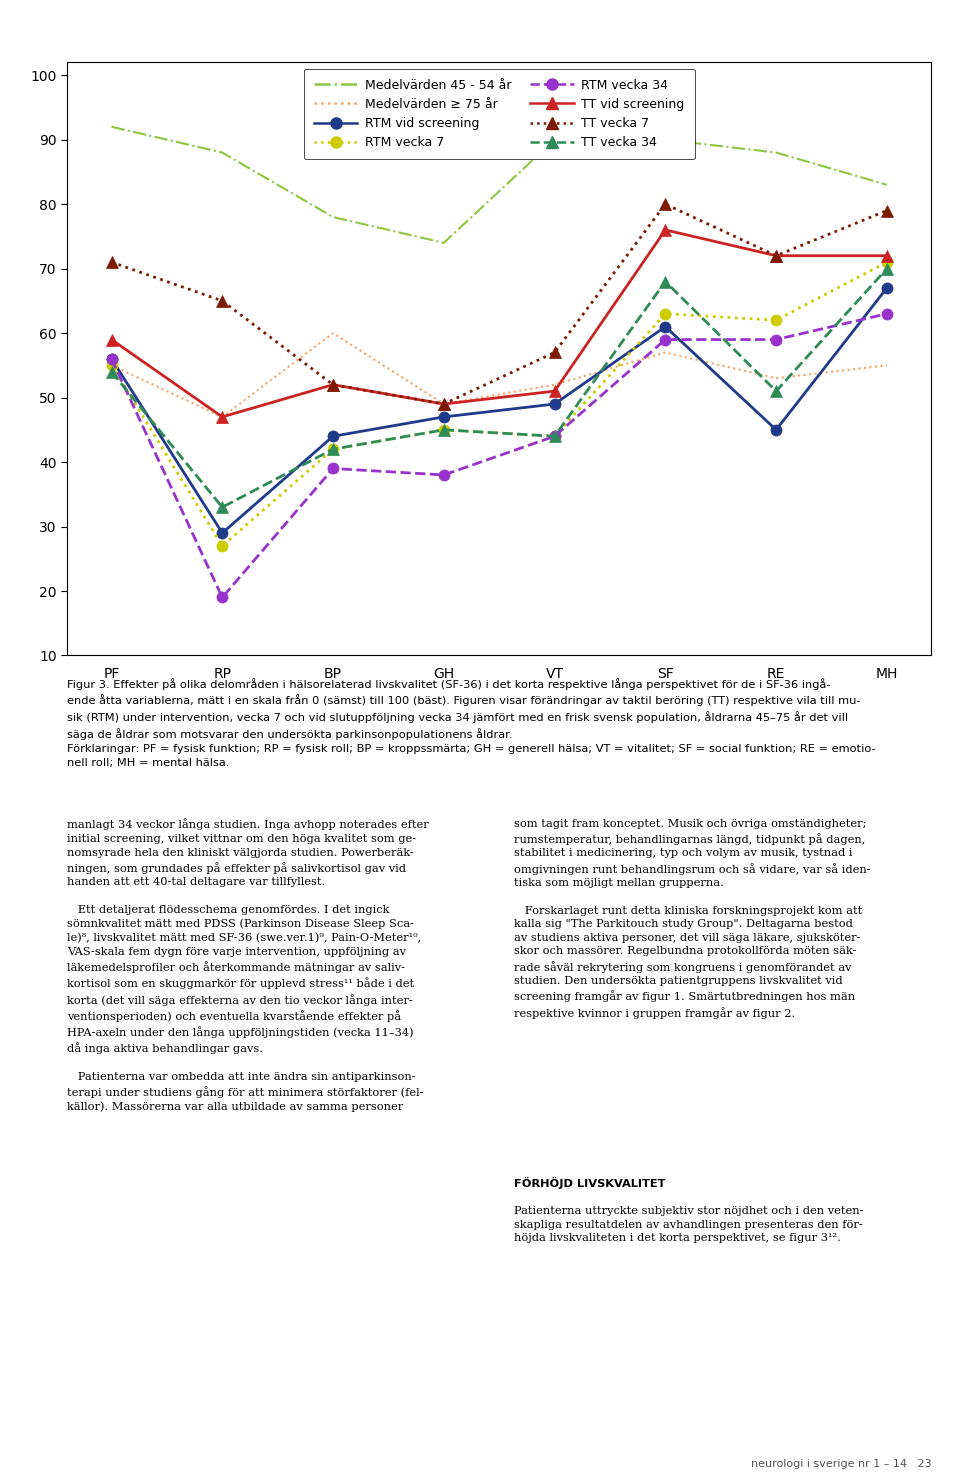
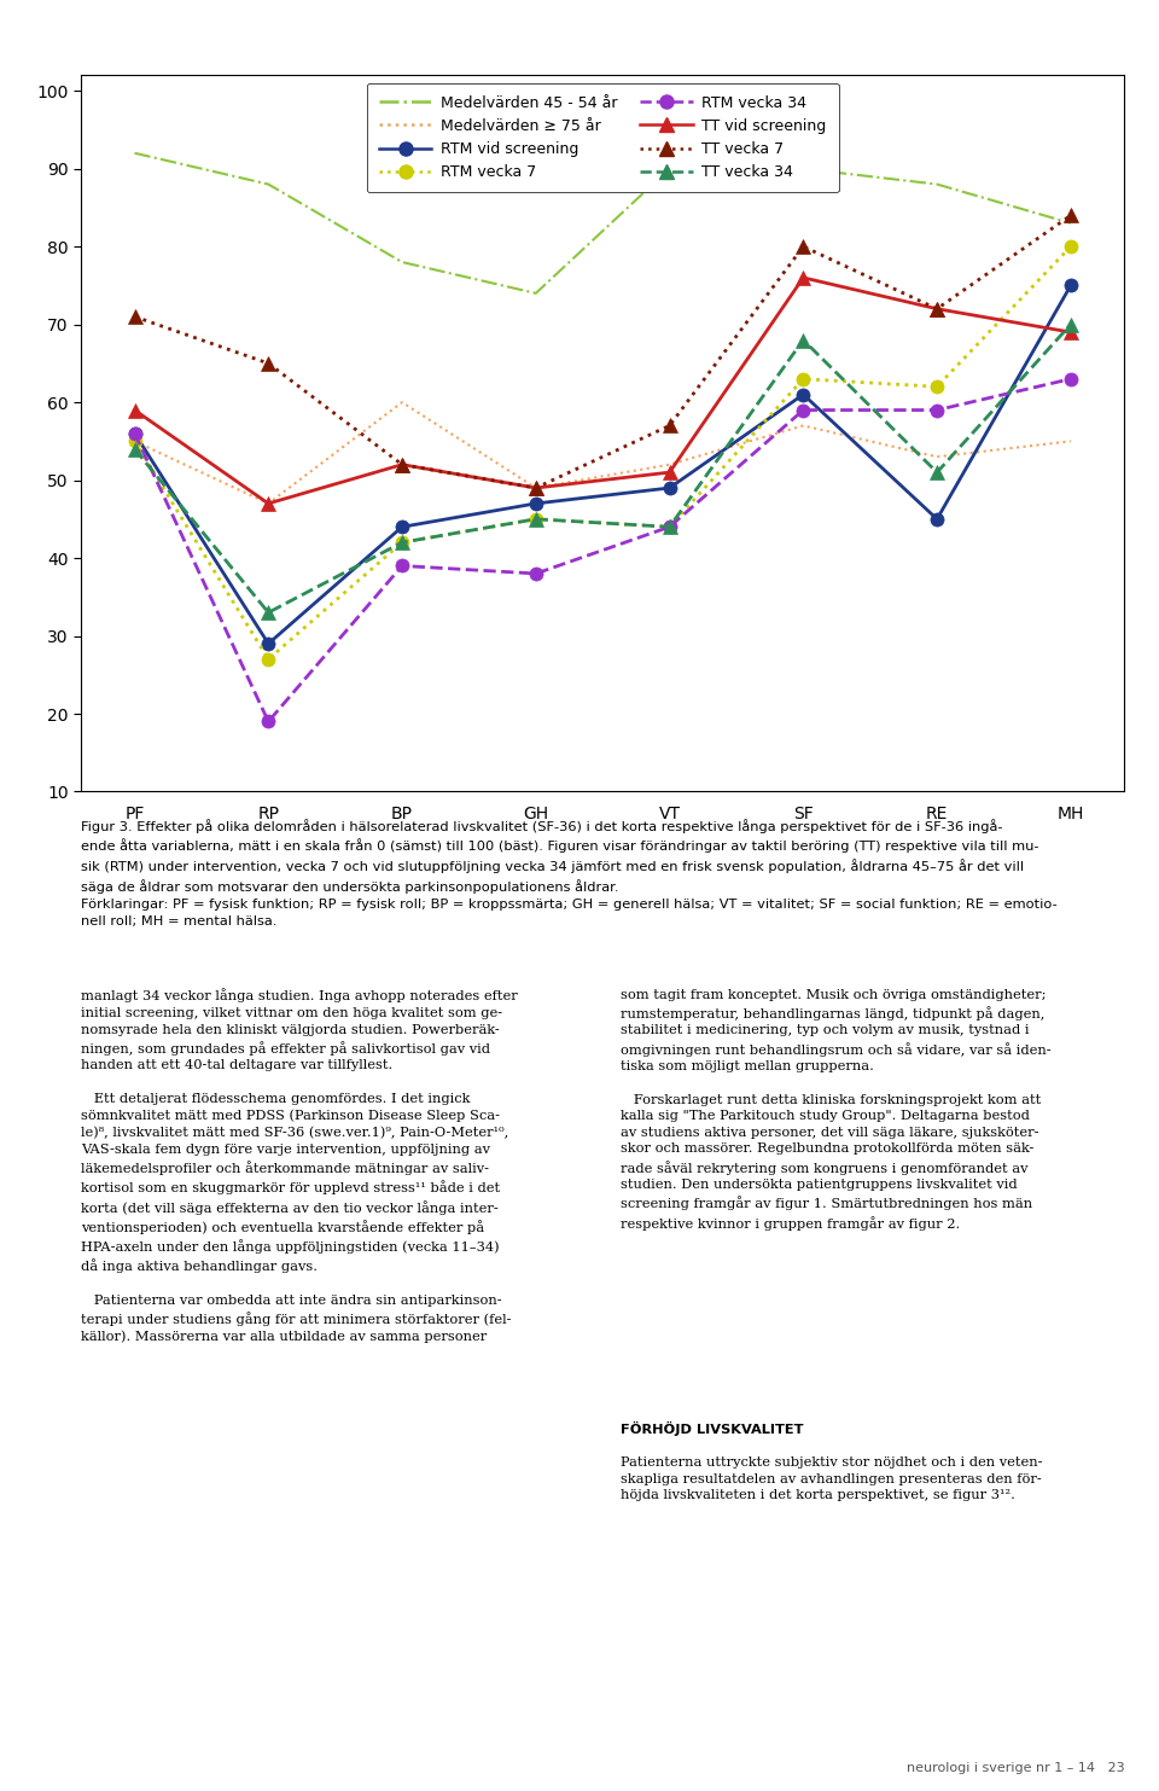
RTM vid screening/MH: 67 -> 75
RTM vecka 7/MH: 71 -> 80
TT vid screening/MH: 72 -> 69
TT vecka 7/MH: 79 -> 84
